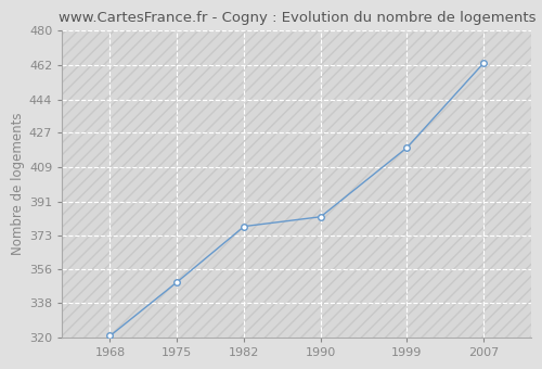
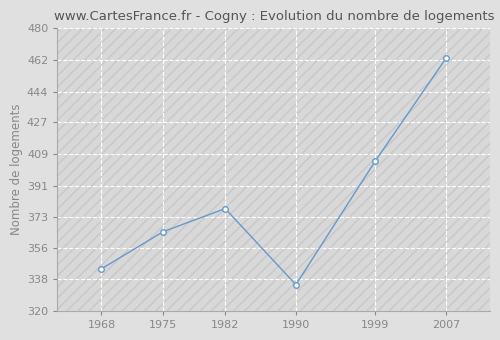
1968: 321 -> 344
1975: 349 -> 365
1990: 383 -> 335
1999: 419 -> 405
